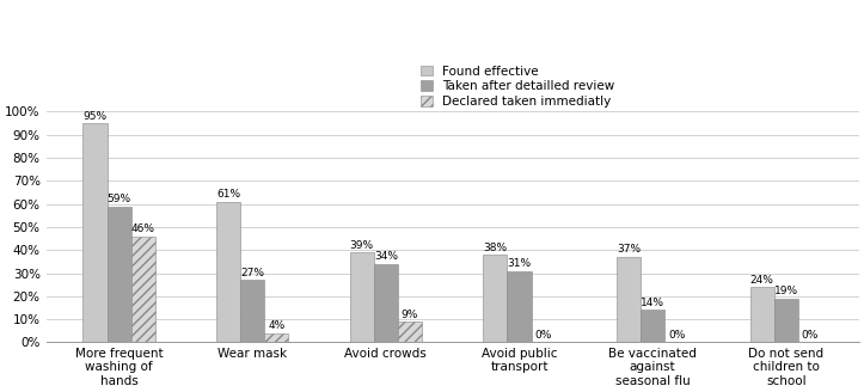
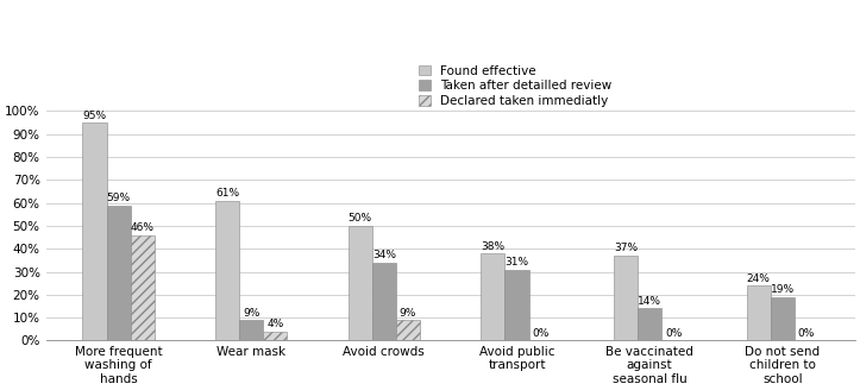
Taken after detailled review/Wear mask: 27% -> 9%
Found effective/Avoid crowds: 39% -> 50%
